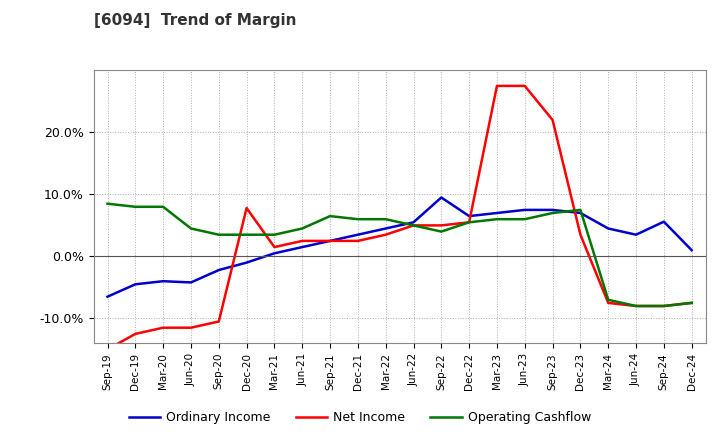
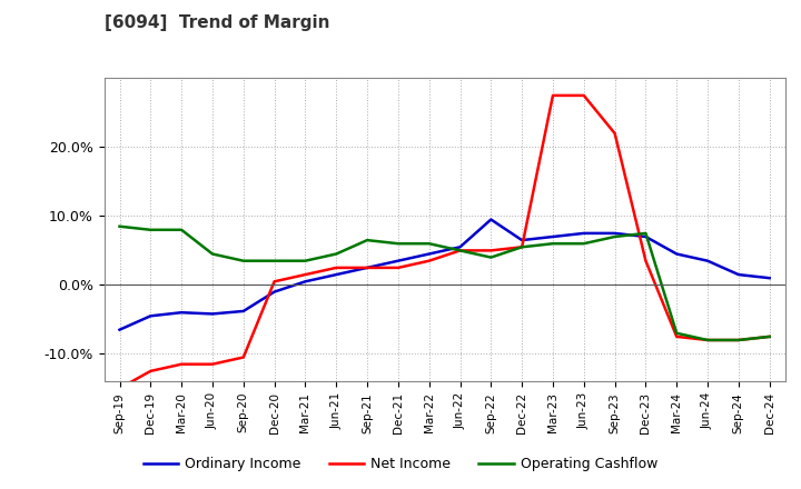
Ordinary Income/Sep-20: -2.2% -> -3.8%
Net Income/Dec-20: 7.8% -> 0.5%
Ordinary Income/Sep-24: 5.6% -> 1.5%
